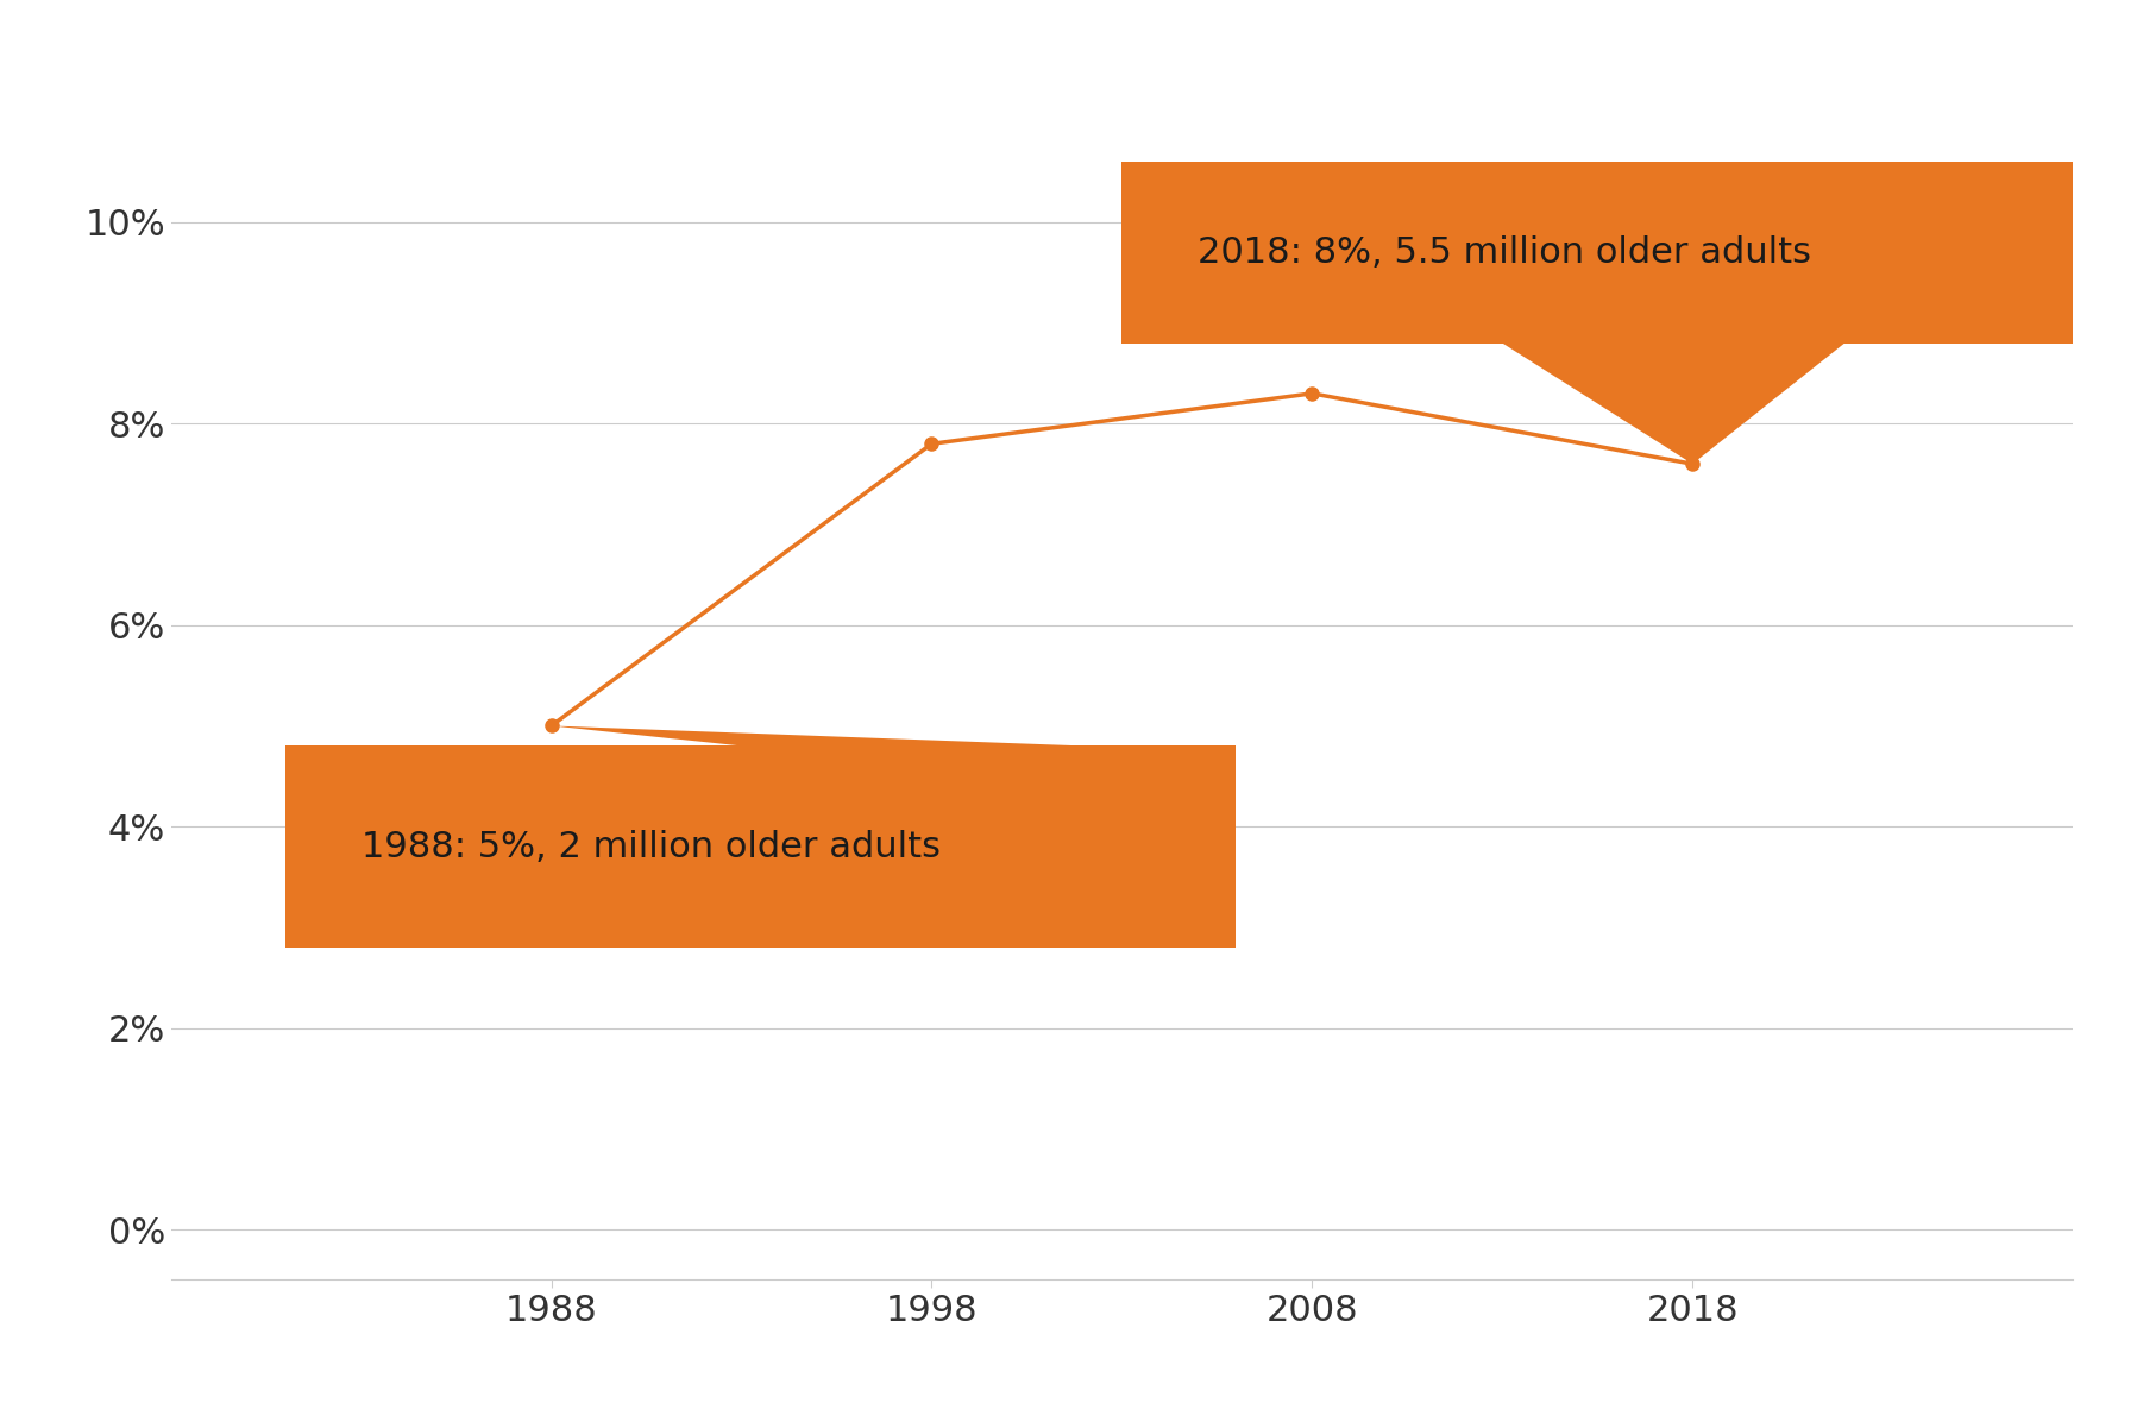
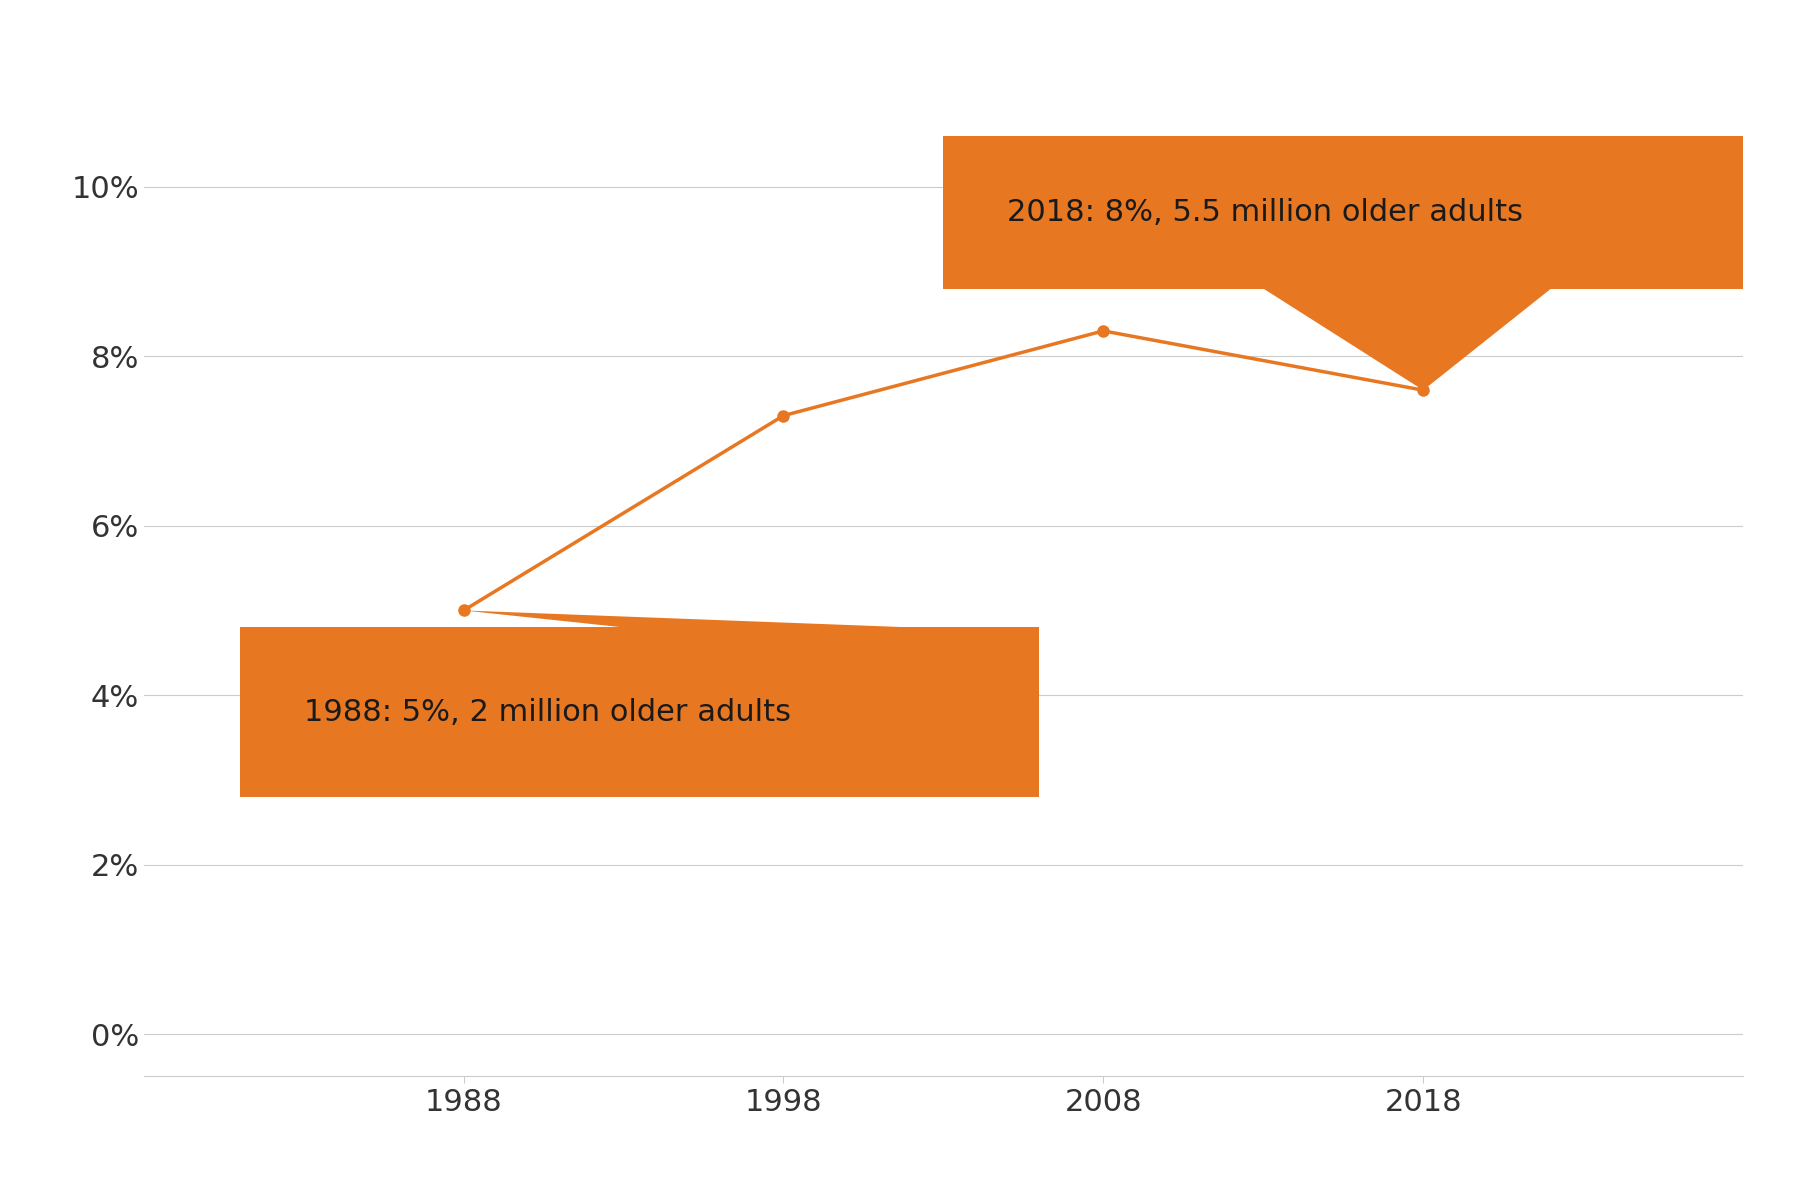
1998: 7.8% -> 7.3%
